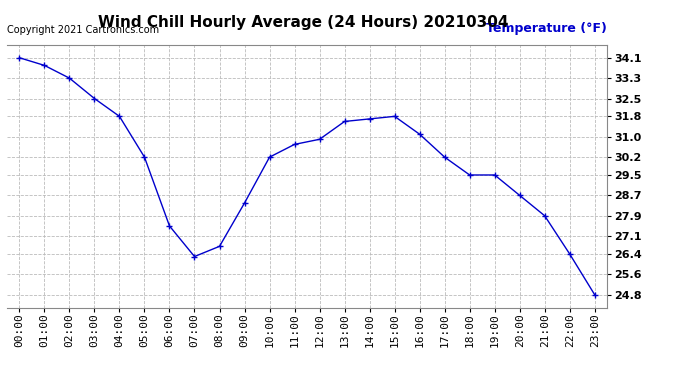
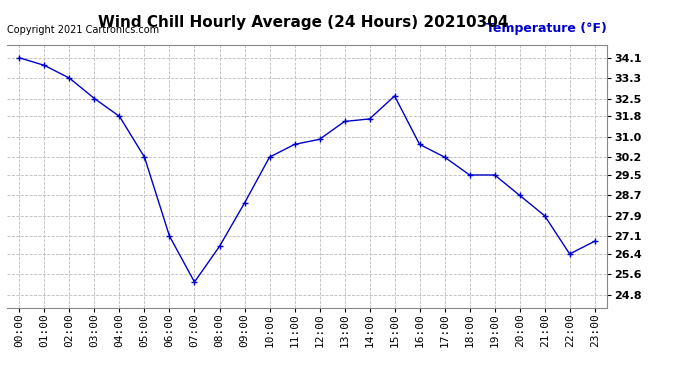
06:00: 27.5 -> 27.1
07:00: 26.3 -> 25.3
15:00: 31.8 -> 32.6
16:00: 31.1 -> 30.7
23:00: 24.8 -> 26.9
